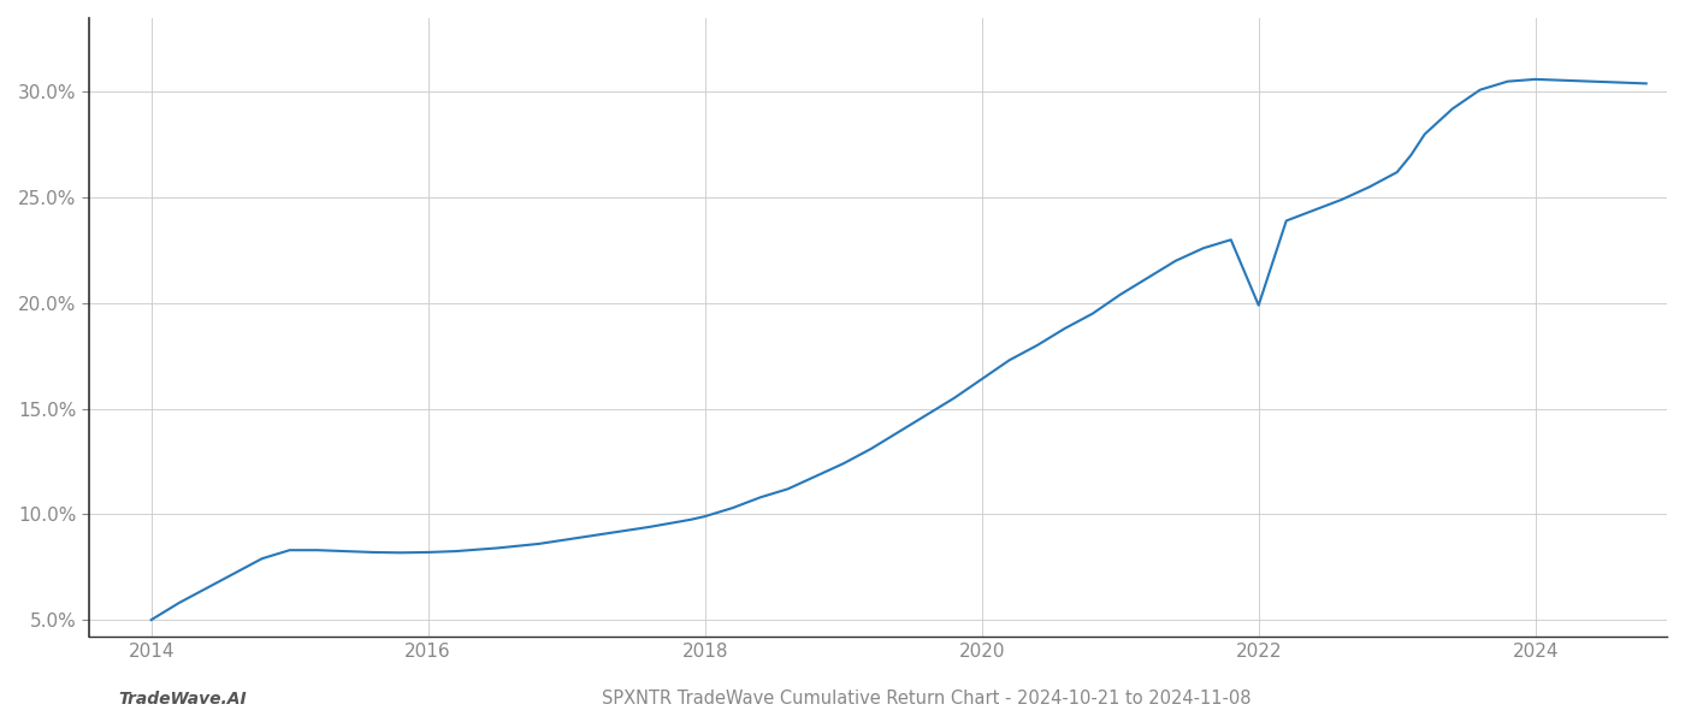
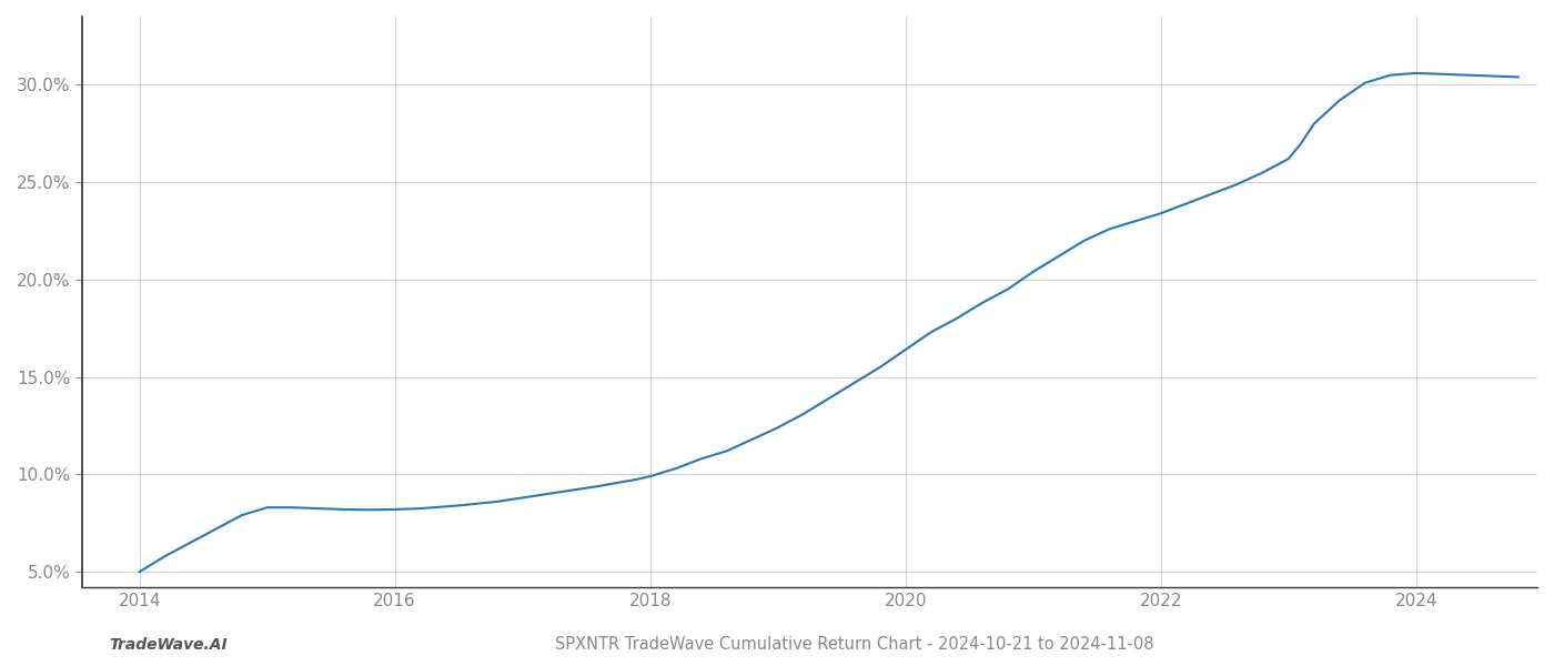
2022: 19.9% -> 23.4%
